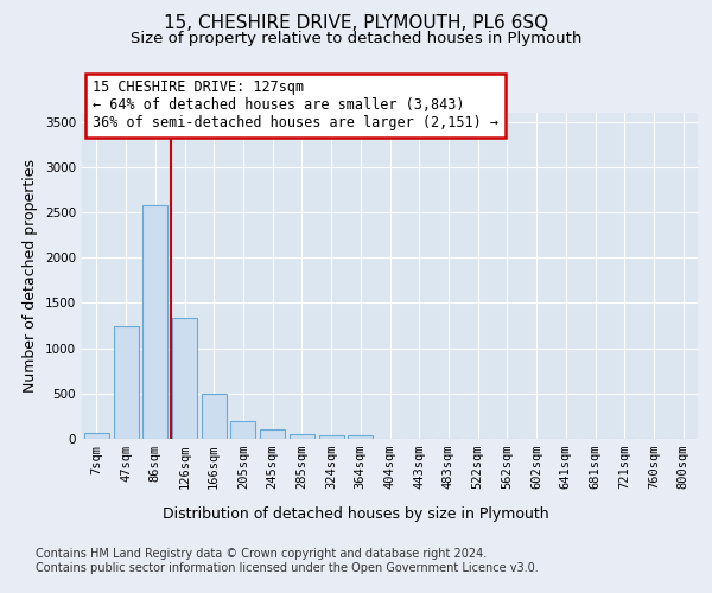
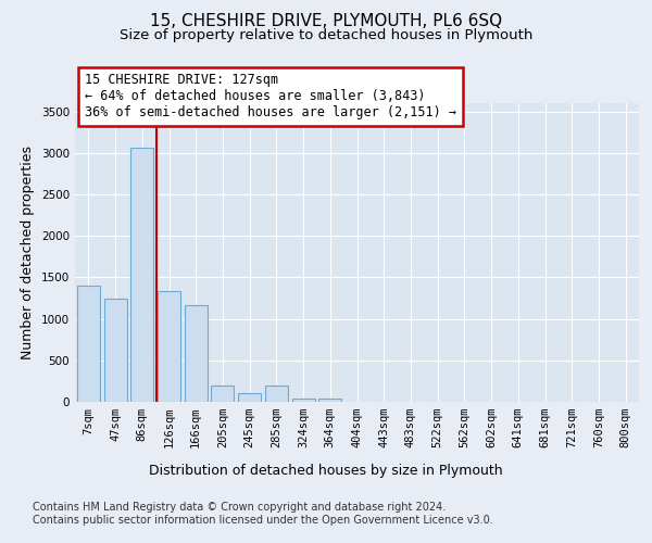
7sqm: 60 -> 1400
86sqm: 2580 -> 3060
166sqm: 500 -> 1160
285sqm: 60 -> 200
